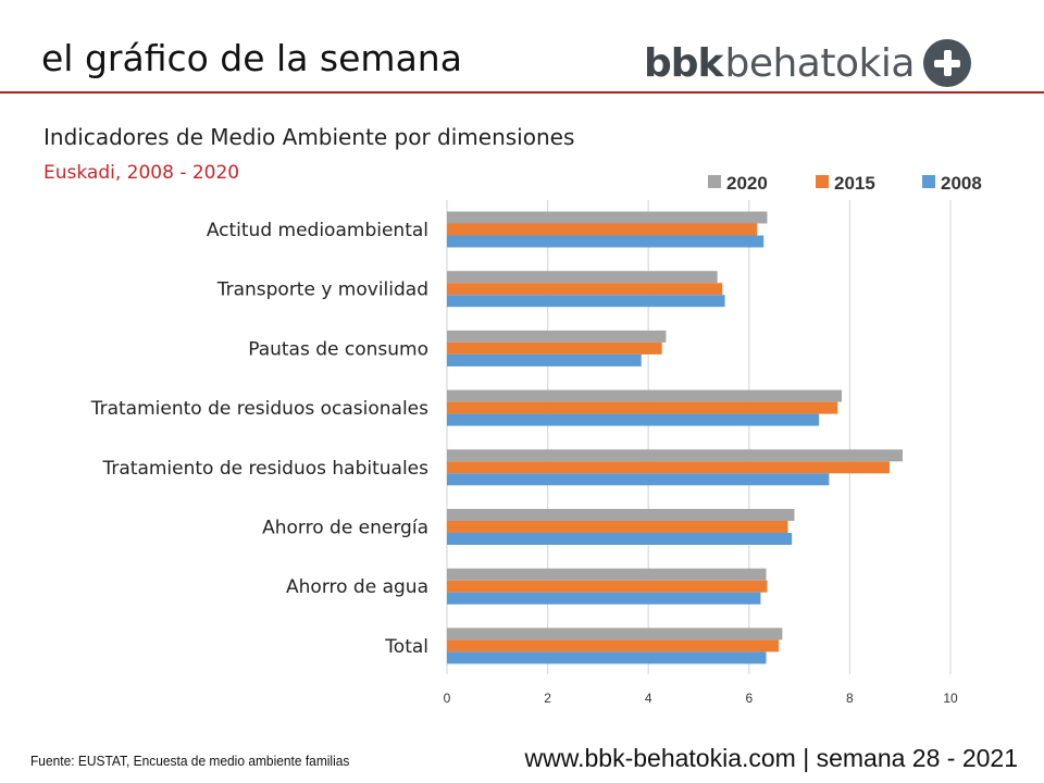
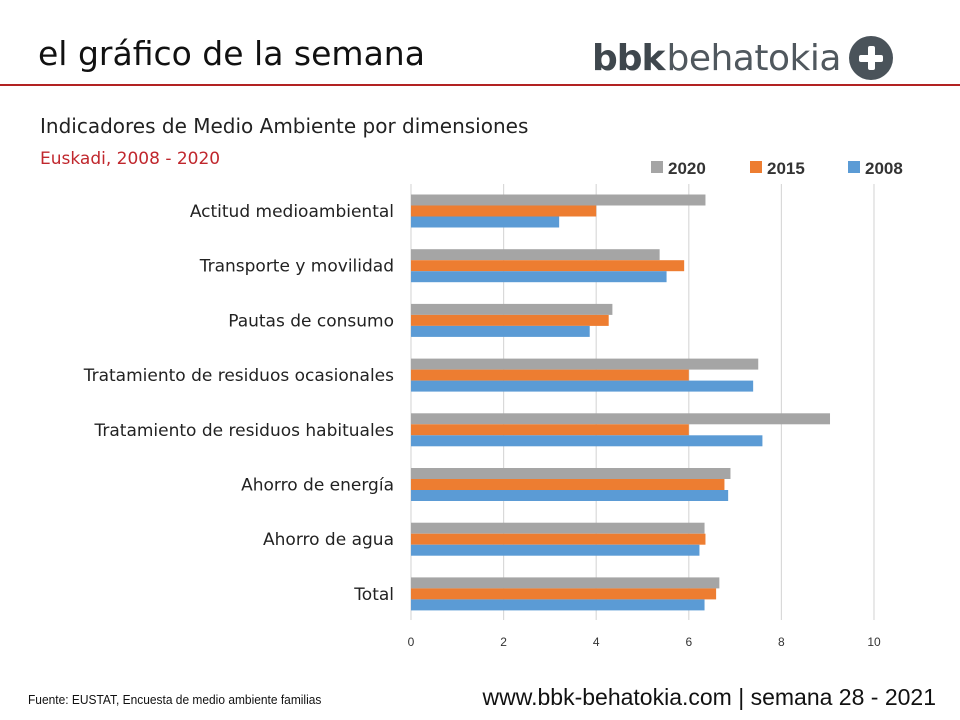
2015/Actitud medioambiental: 6.2 -> 4.0
2008/Actitud medioambiental: 6.3 -> 3.2
2015/Transporte y movilidad: 5.5 -> 5.9
2020/Tratamiento de residuos ocasionales: 7.8 -> 7.5
2015/Tratamiento de residuos ocasionales: 7.8 -> 6.0
2015/Tratamiento de residuos habituales: 8.8 -> 6.0
